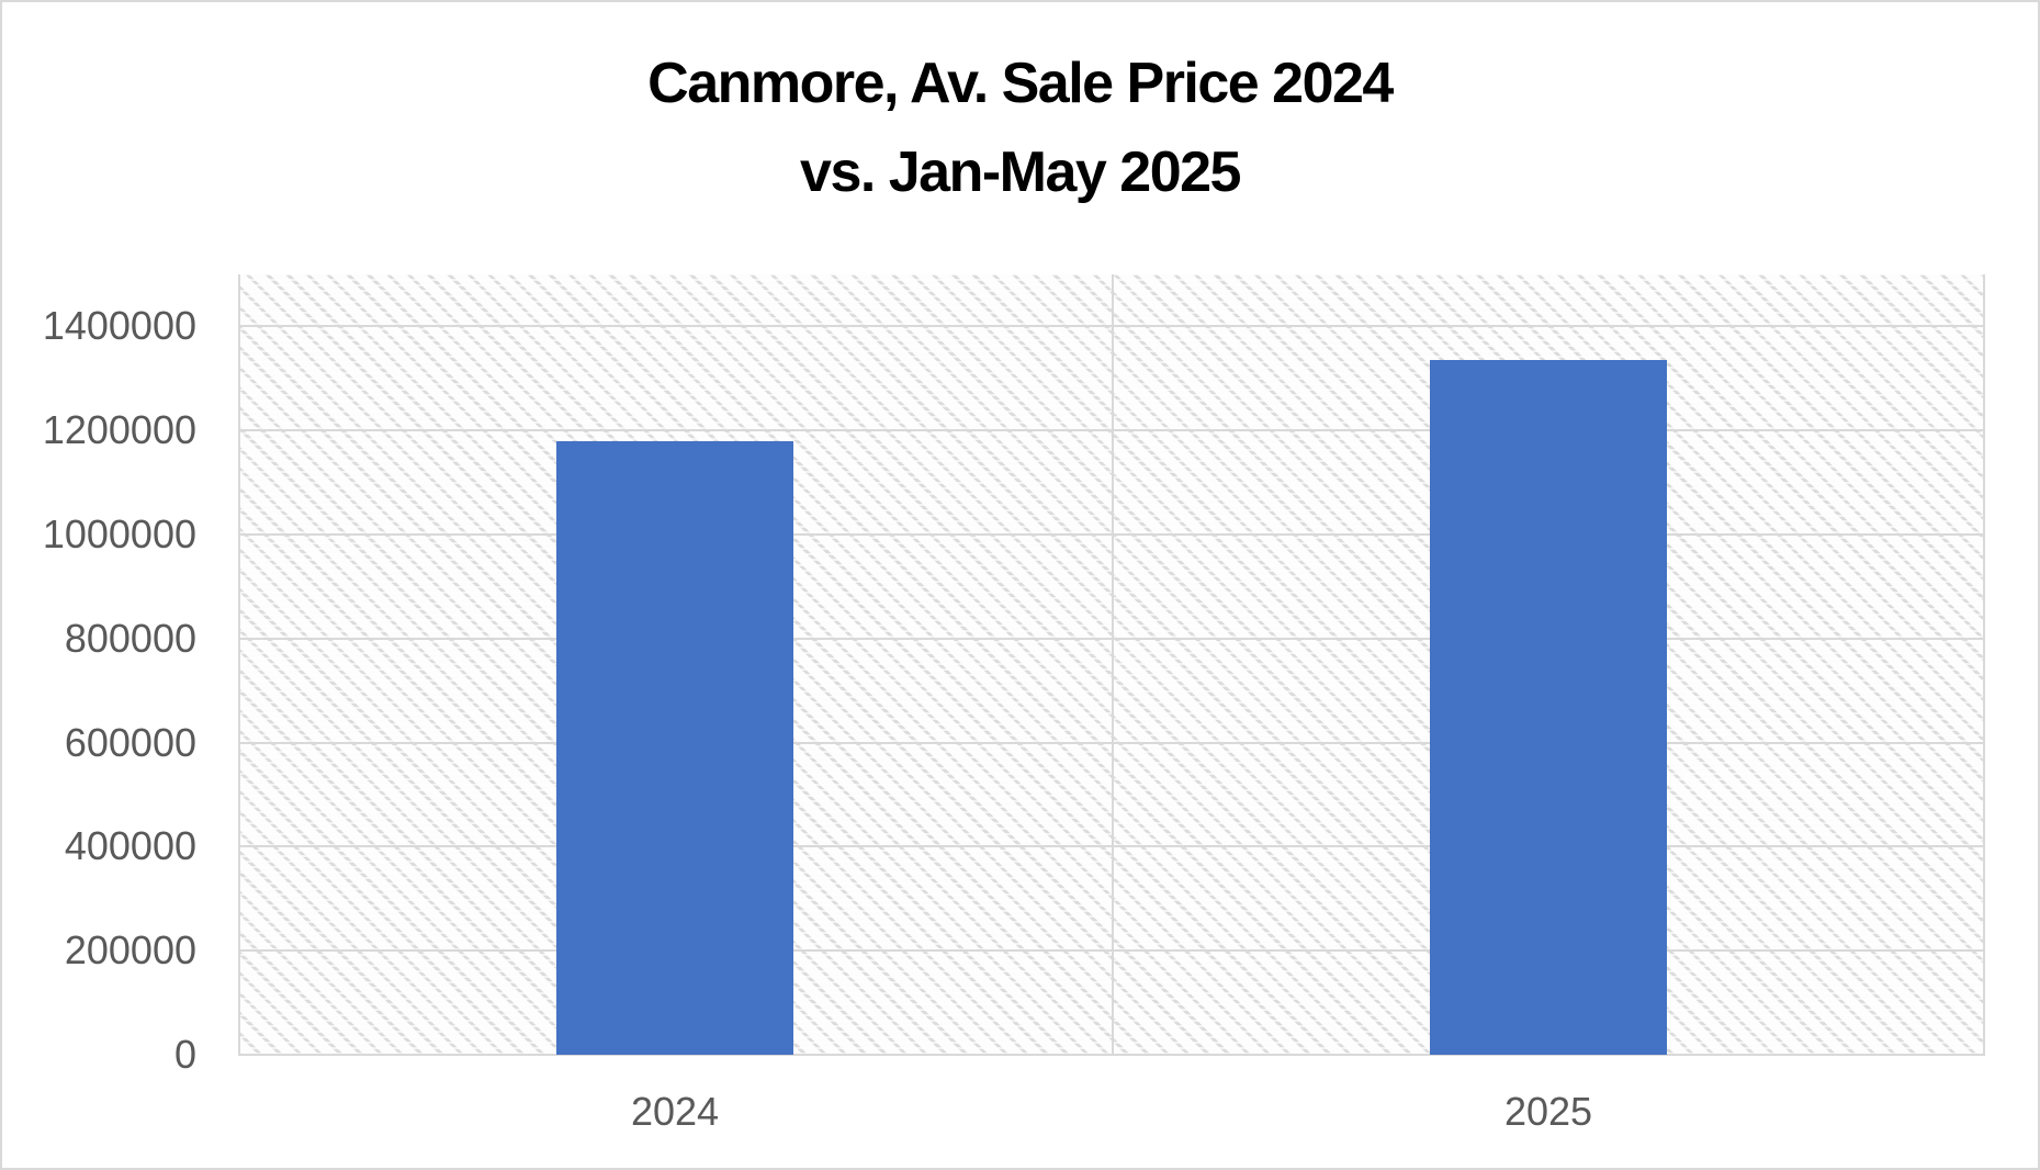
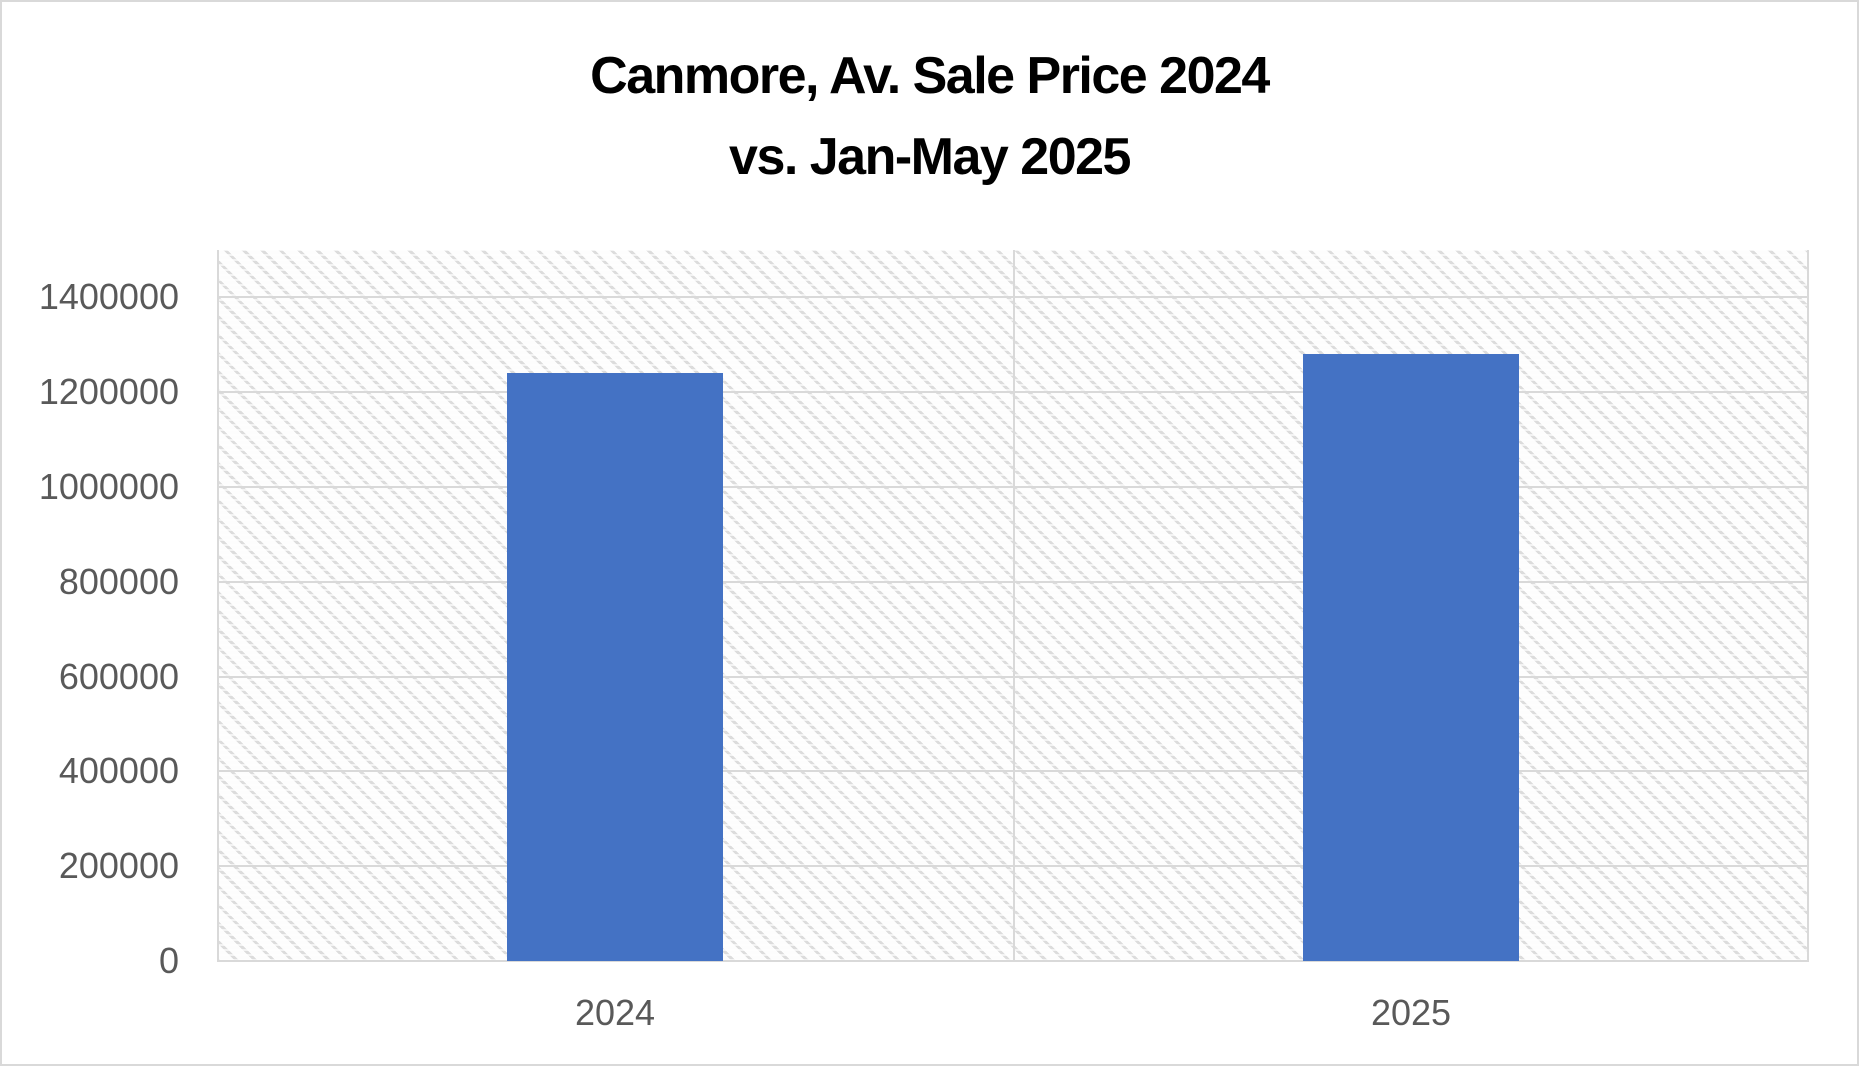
2024: 1180000 -> 1240000
2025: 1340000 -> 1280000
